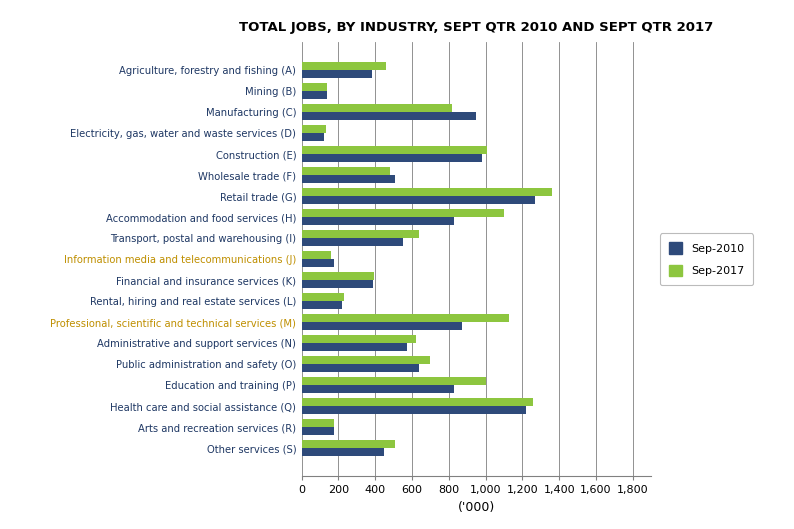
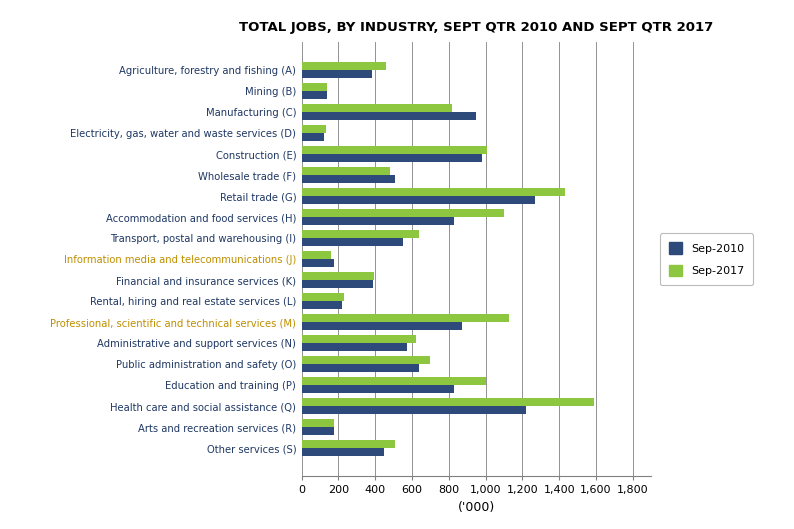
Sep-2017/Retail trade (G): 1,360 -> 1,430
Sep-2017/Health care and social assistance (Q): 1,260 -> 1,590
